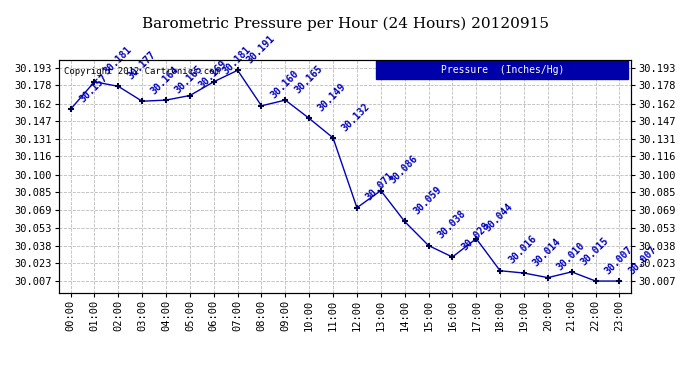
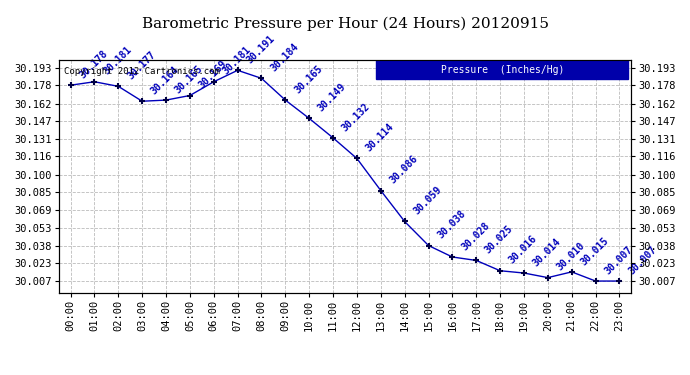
00:00: 30.157 -> 30.178
08:00: 30.160 -> 30.184
12:00: 30.071 -> 30.114
17:00: 30.044 -> 30.025
